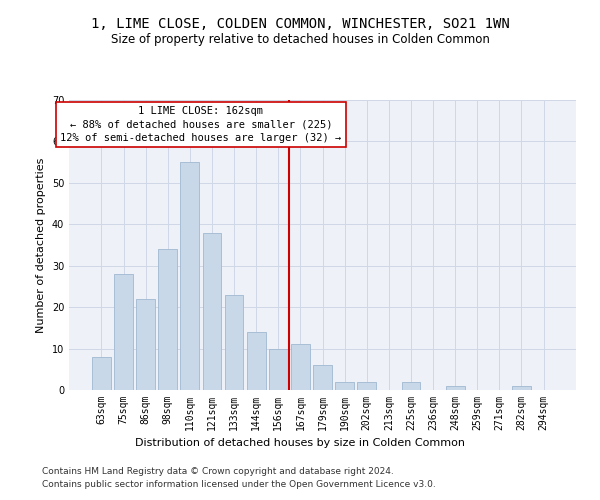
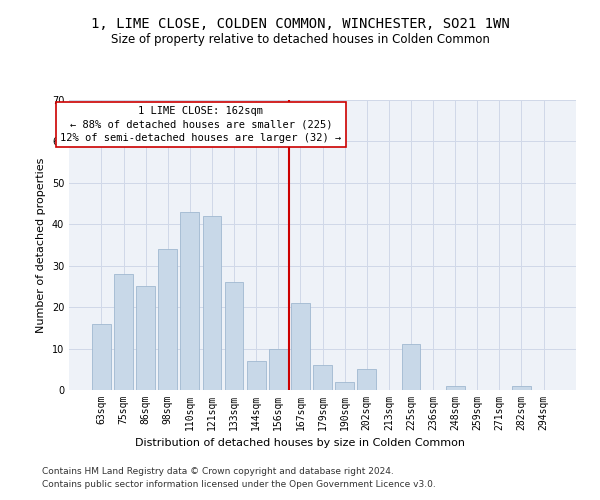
63sqm: 8 -> 16
86sqm: 22 -> 25
110sqm: 55 -> 43
121sqm: 38 -> 42
133sqm: 23 -> 26
144sqm: 14 -> 7
167sqm: 11 -> 21
202sqm: 2 -> 5
225sqm: 2 -> 11
